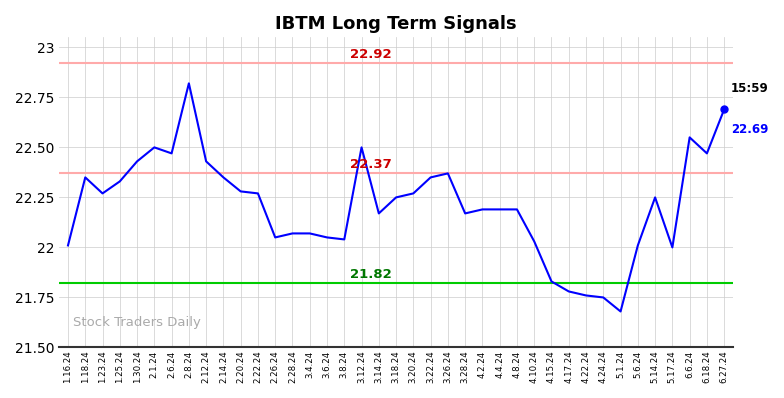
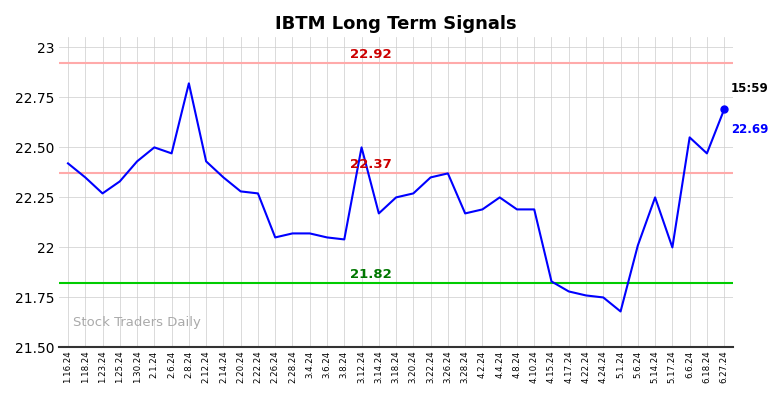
1.16.24: 22.01 -> 22.42
4.4.24: 22.19 -> 22.25
4.10.24: 22.03 -> 22.19
